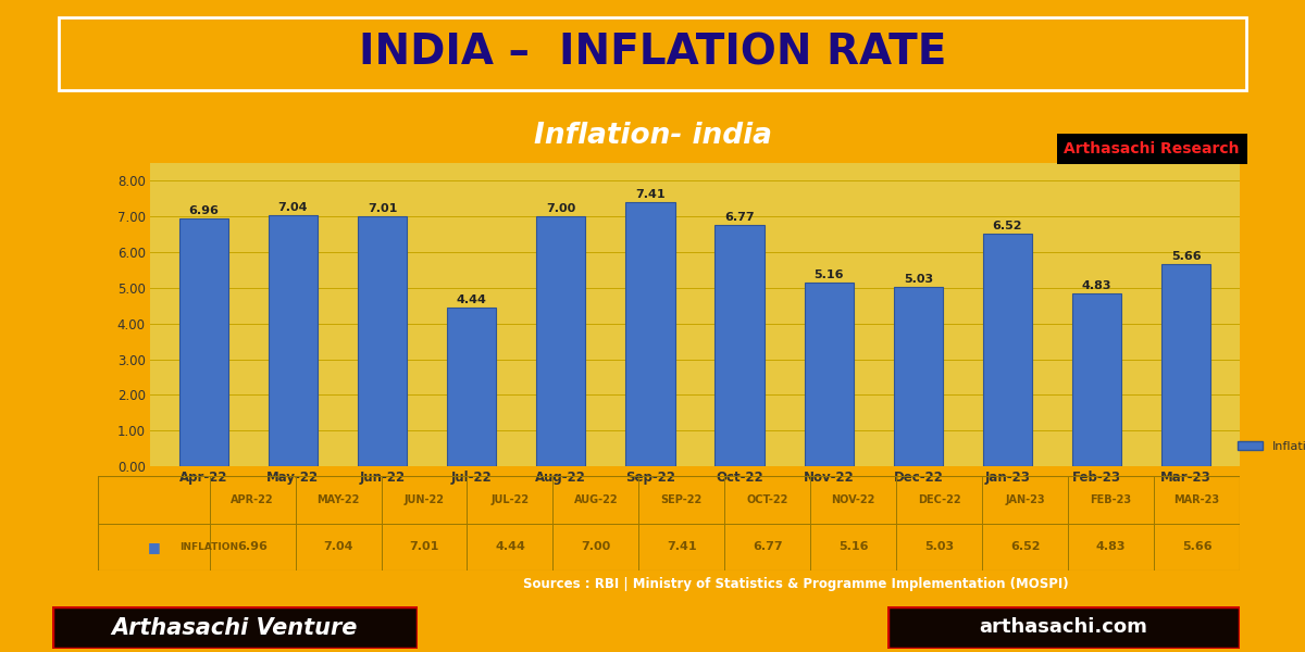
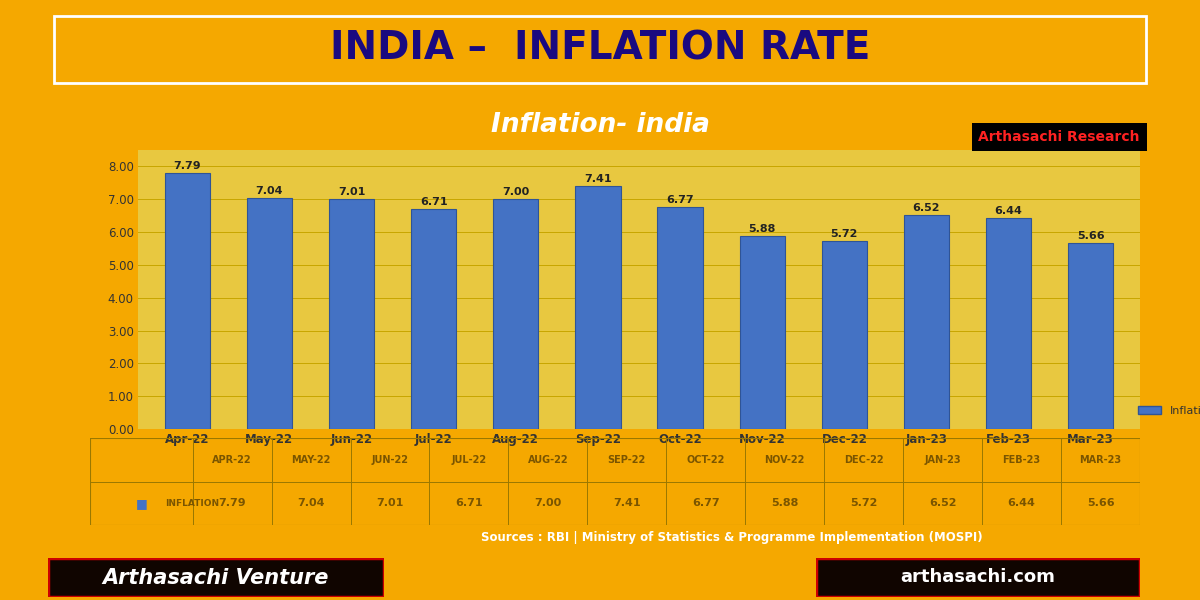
Apr-22: 6.96 -> 7.79
Jul-22: 4.44 -> 6.71
Nov-22: 5.16 -> 5.88
Dec-22: 5.03 -> 5.72
Feb-23: 4.83 -> 6.44
